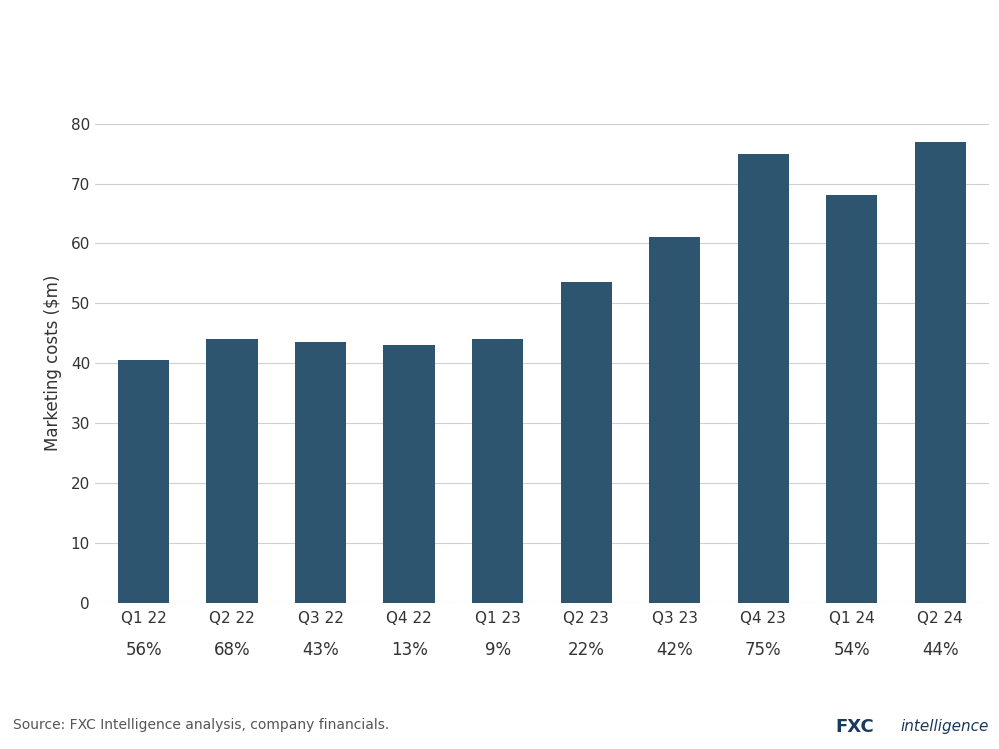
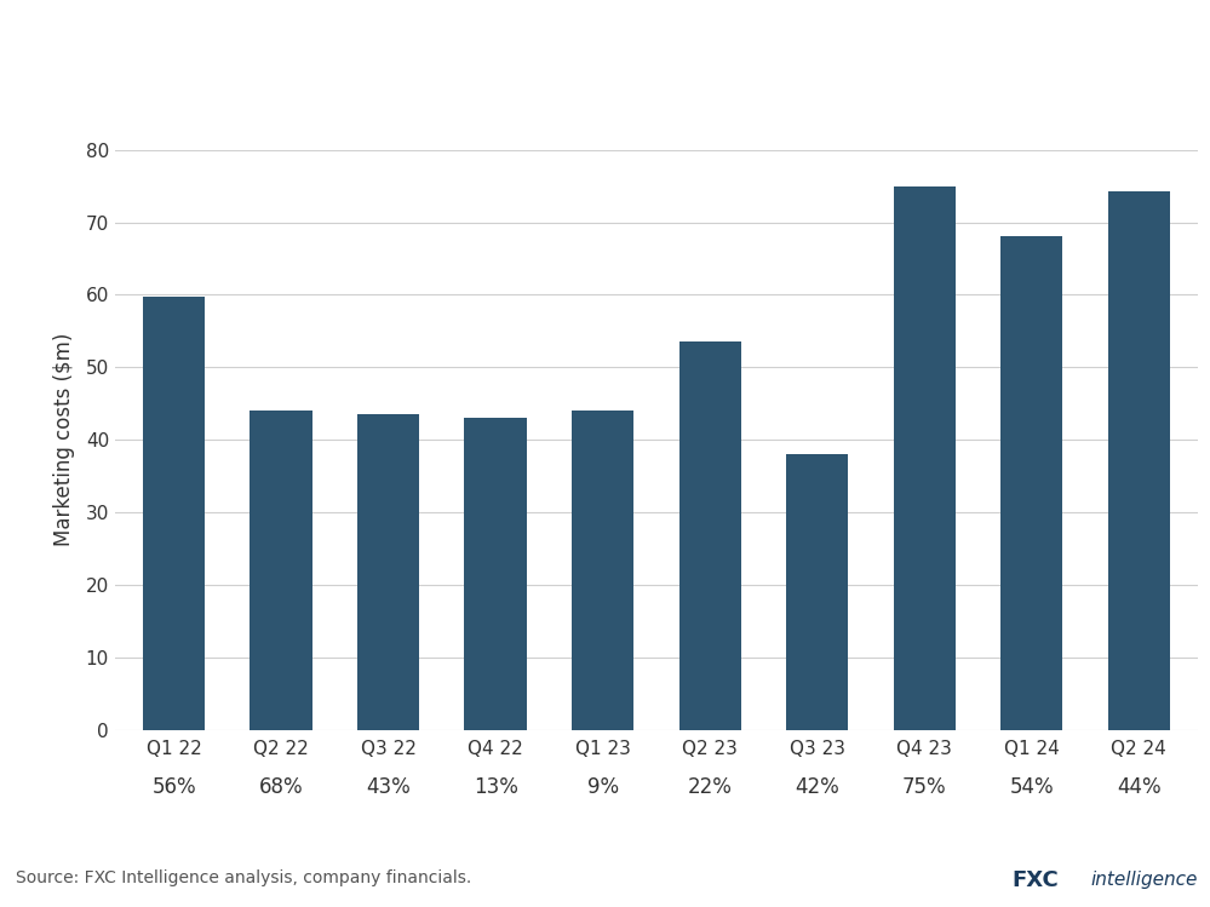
Q1 22: 40.5 -> 59.8
Q3 23: 61.0 -> 38.0
Q2 24: 77.0 -> 74.2
